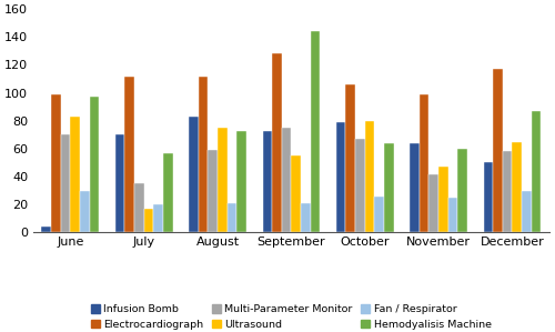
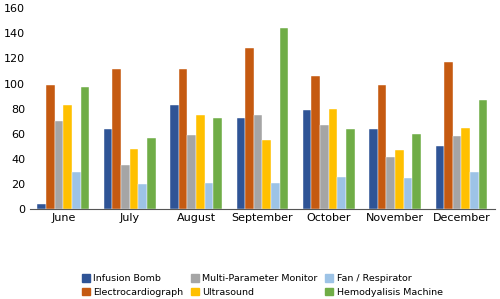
Infusion Bomb/July: 70 -> 64
Ultrasound/July: 17 -> 48
